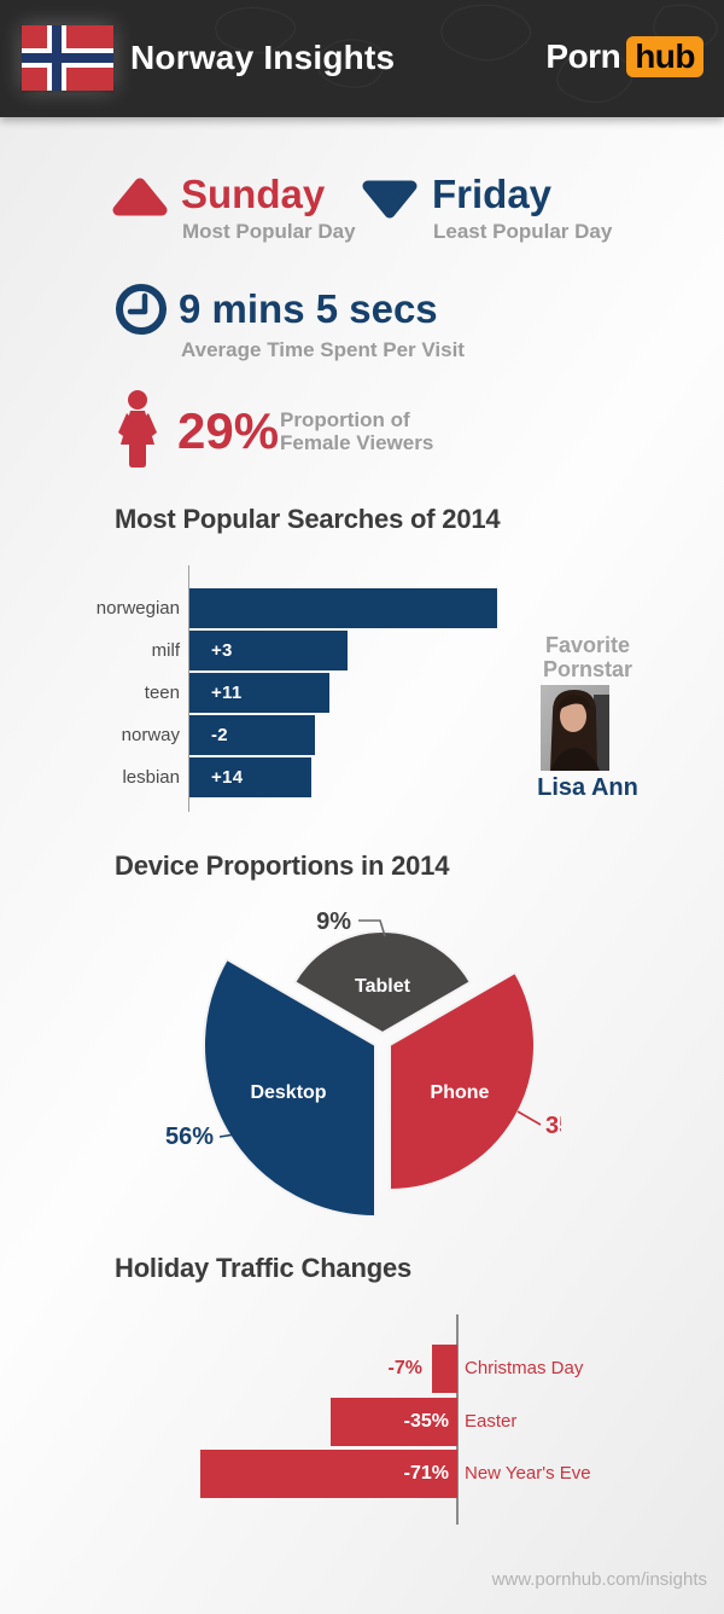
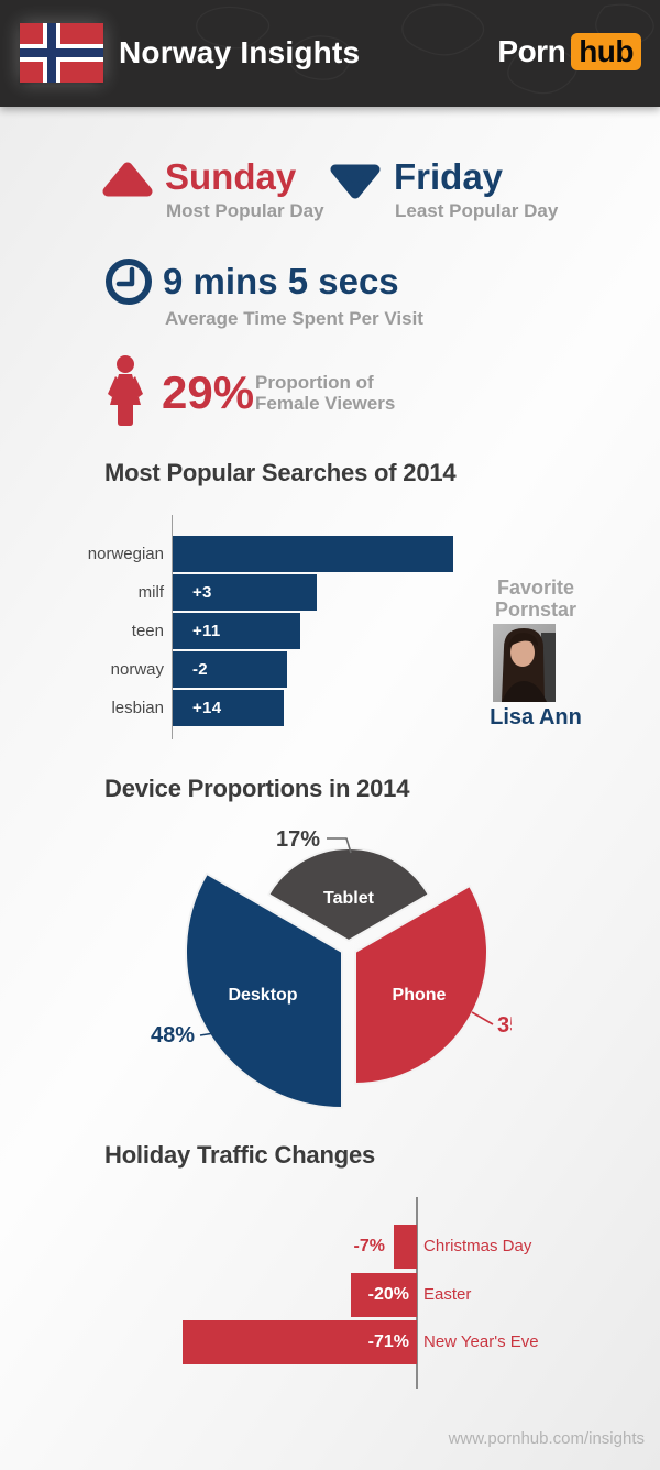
Device Proportions in 2014/Tablet: 9% -> 17%
Device Proportions in 2014/Desktop: 56% -> 48%
Holiday Traffic Changes/Easter: -35% -> -20%
